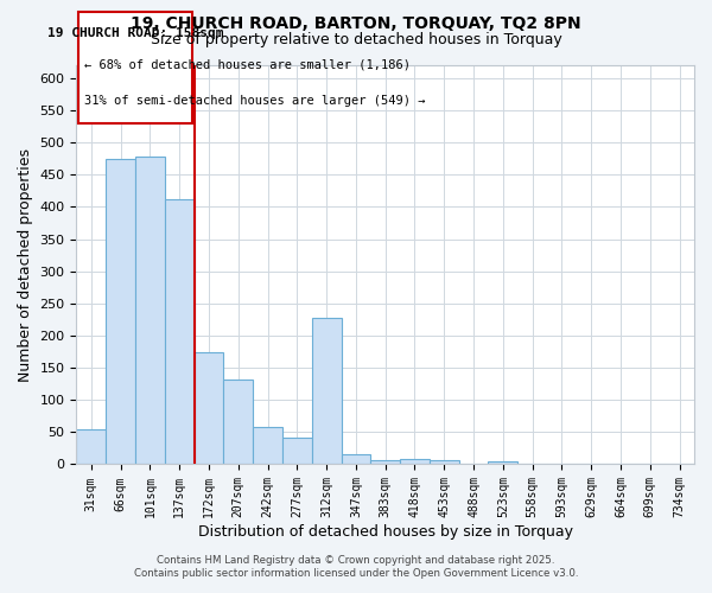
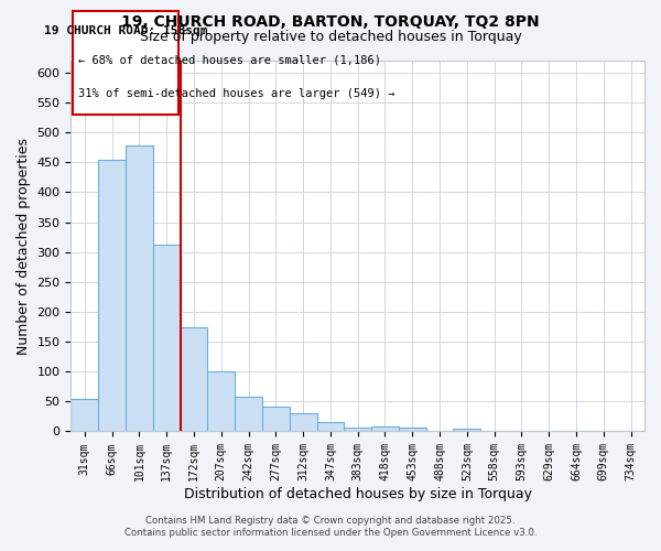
66sqm: 474 -> 455
137sqm: 412 -> 313
207sqm: 132 -> 100
312sqm: 228 -> 30
